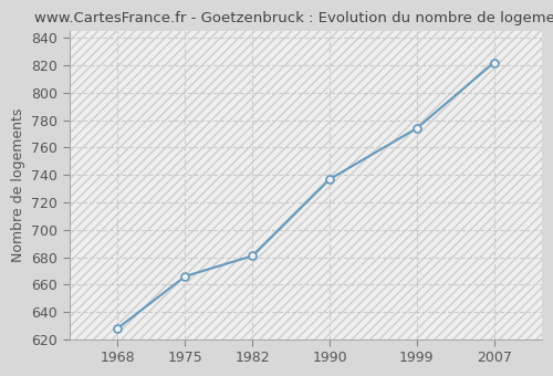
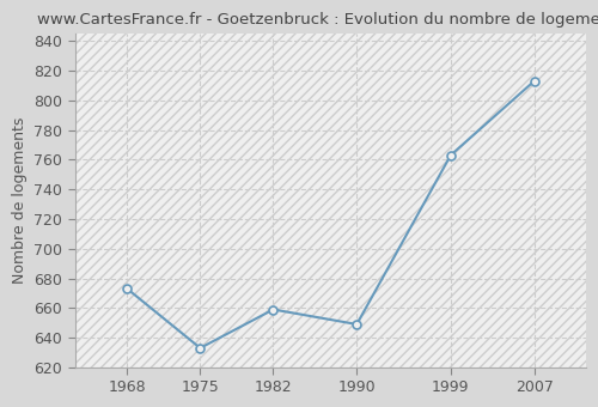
1968: 628 -> 673
1975: 666 -> 633
1982: 681 -> 659
1990: 737 -> 649
1999: 774 -> 763
2007: 822 -> 813
